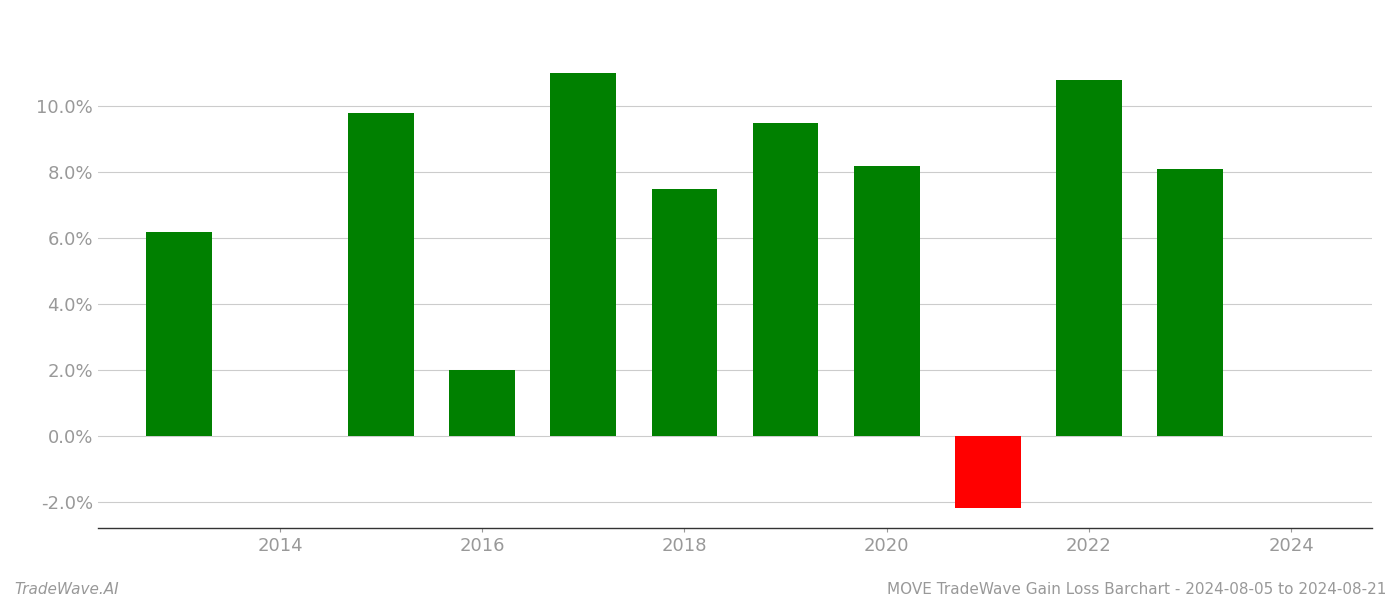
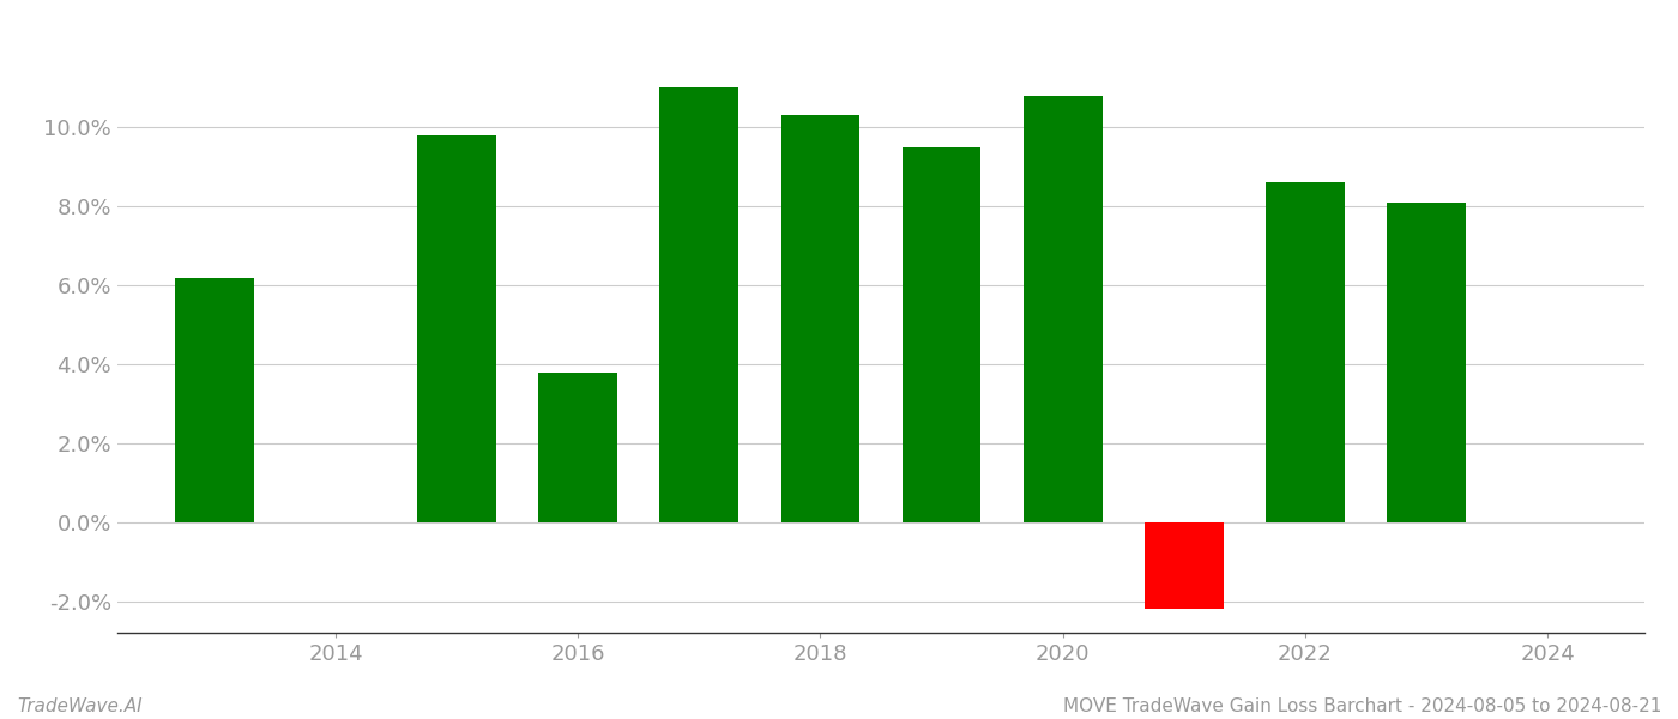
2016: 2.0% -> 3.8%
2018: 7.5% -> 10.3%
2020: 8.2% -> 10.8%
2022: 10.8% -> 8.6%
